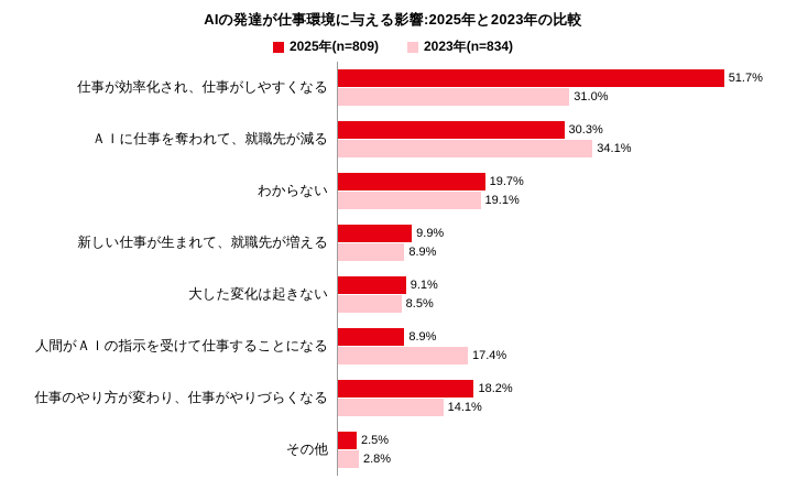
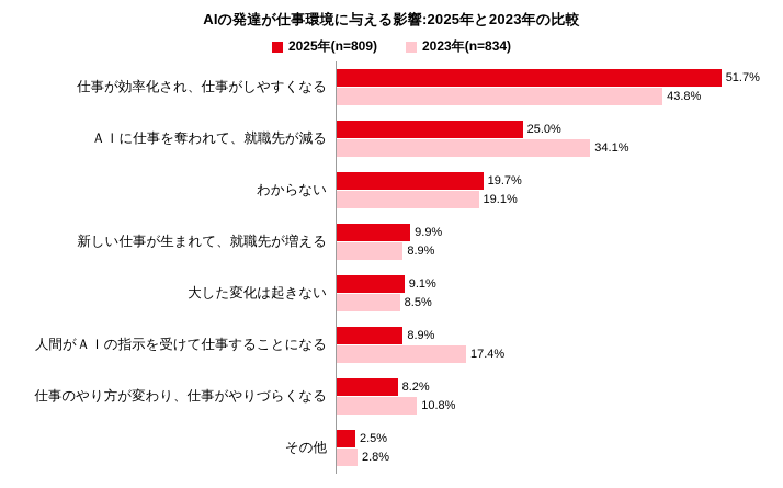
2023年(n=834)/仕事が効率化され、仕事がしやすくなる: 31.0% -> 43.8%
2025年(n=809)/ＡＩに仕事を奪われて、就職先が減る: 30.3% -> 25.0%
2025年(n=809)/仕事のやり方が変わり、仕事がやりづらくなる: 18.2% -> 8.2%
2023年(n=834)/仕事のやり方が変わり、仕事がやりづらくなる: 14.1% -> 10.8%
